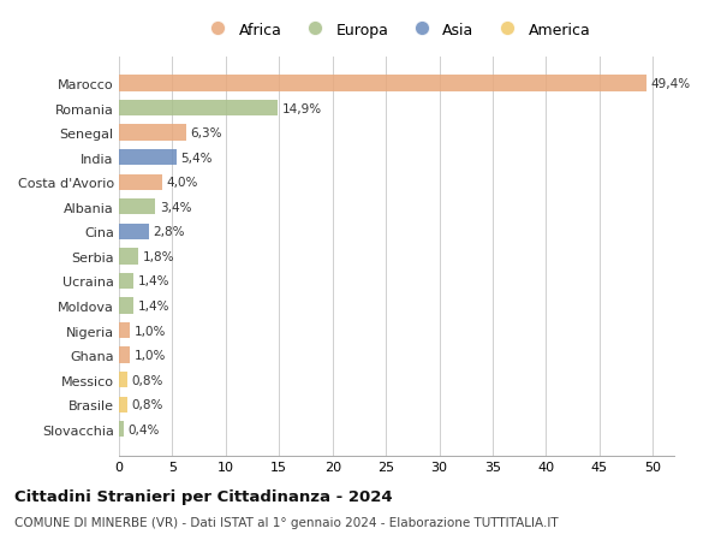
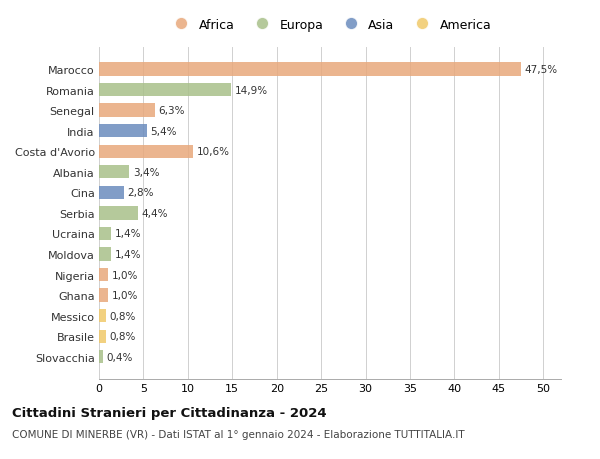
Marocco: 49,4% -> 47,5%
Costa d'Avorio: 4,0% -> 10,6%
Serbia: 1,8% -> 4,4%
